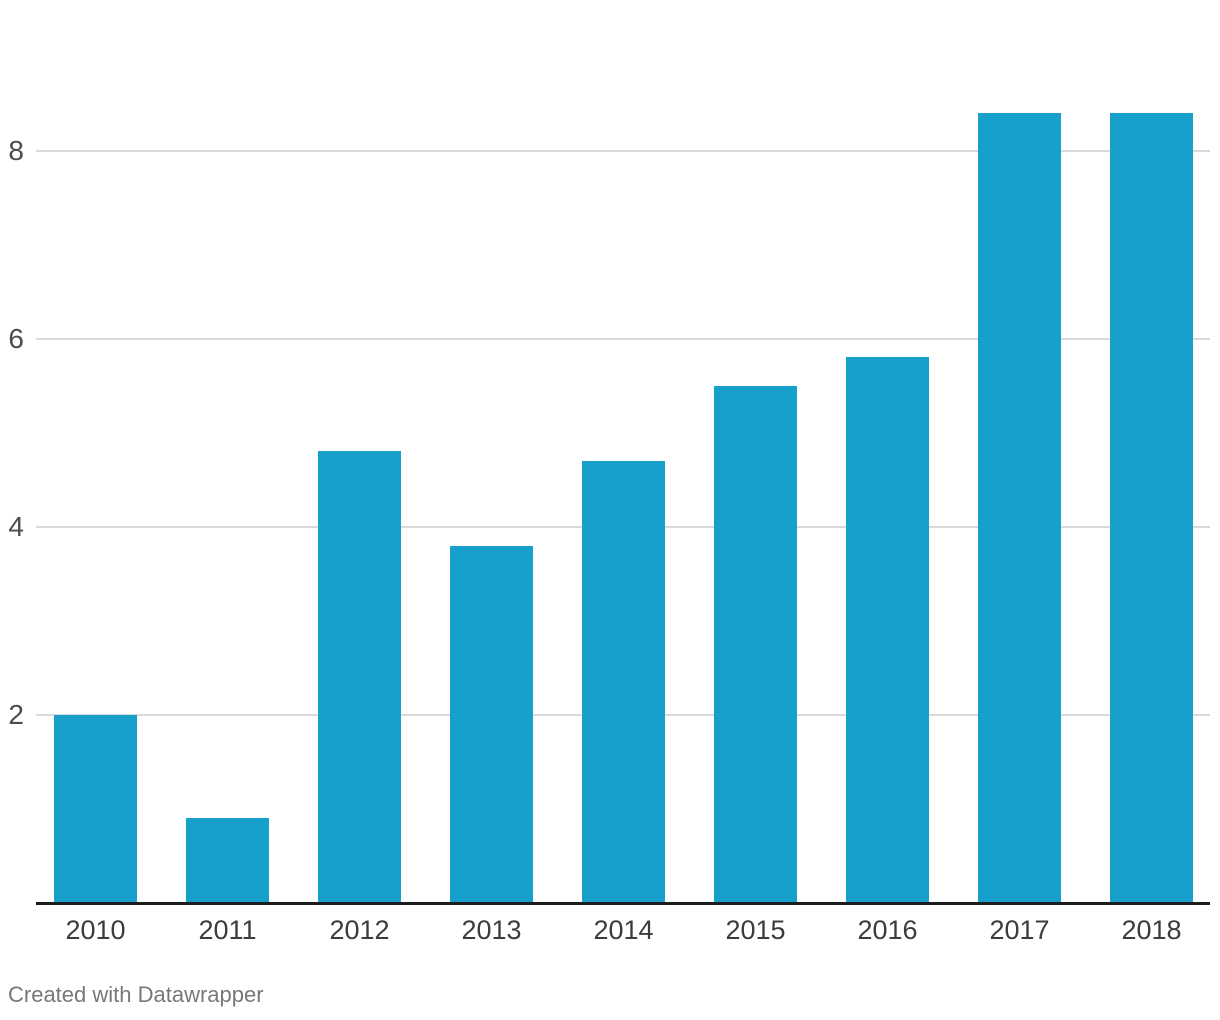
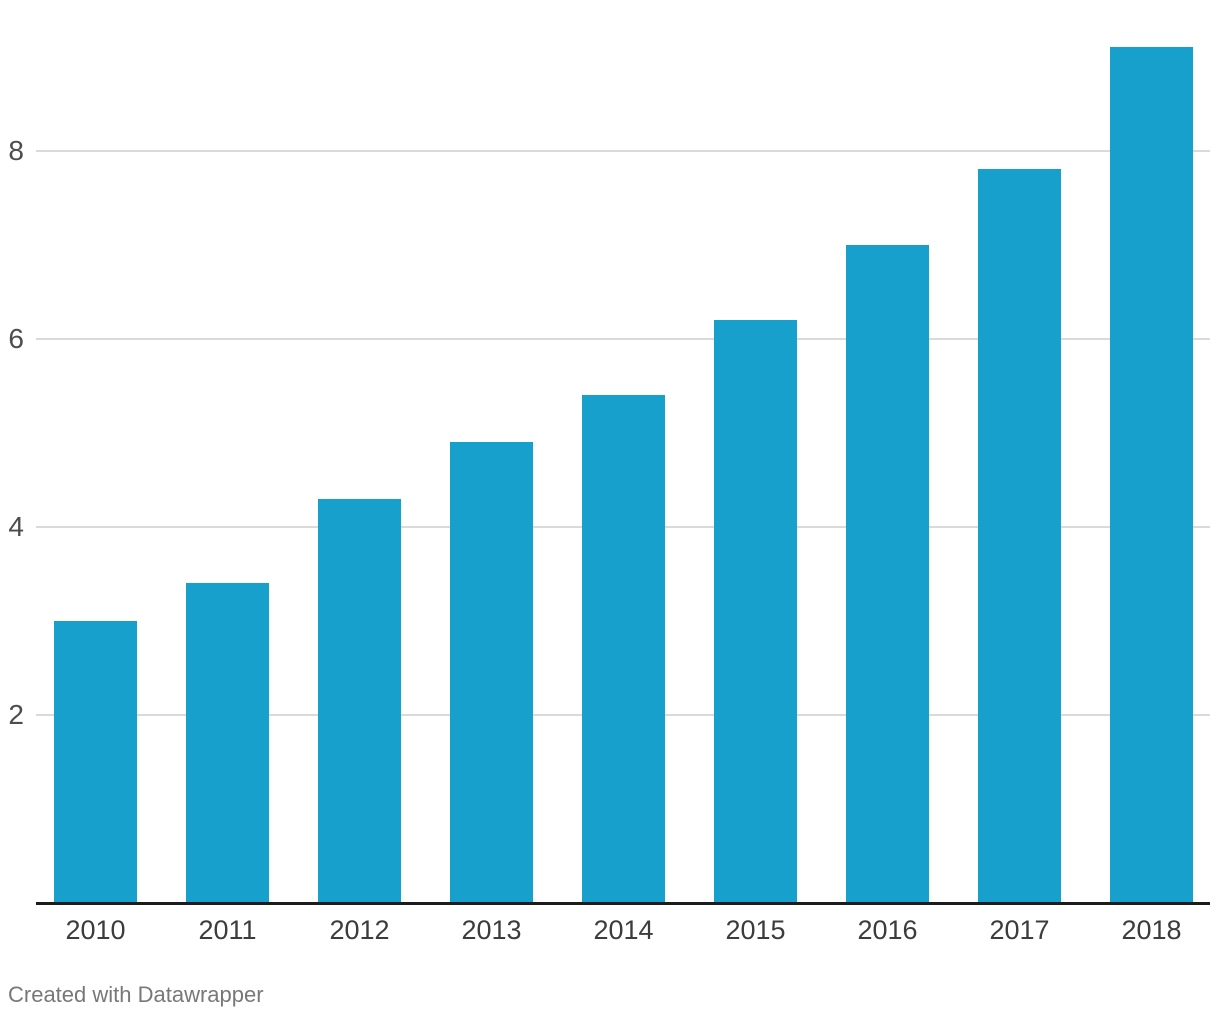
2010: 2.0 -> 3.0
2011: 0.9 -> 3.4
2012: 4.8 -> 4.3
2013: 3.8 -> 4.9
2014: 4.7 -> 5.4
2015: 5.5 -> 6.2
2016: 5.8 -> 7.0
2017: 8.4 -> 7.8
2018: 8.4 -> 9.1
